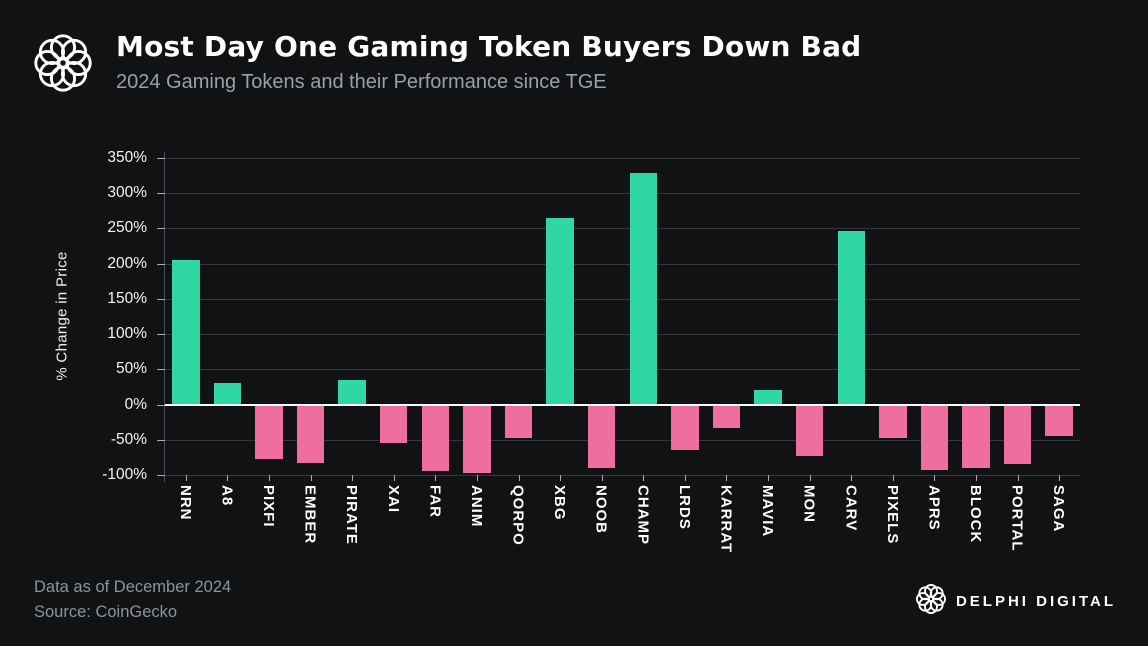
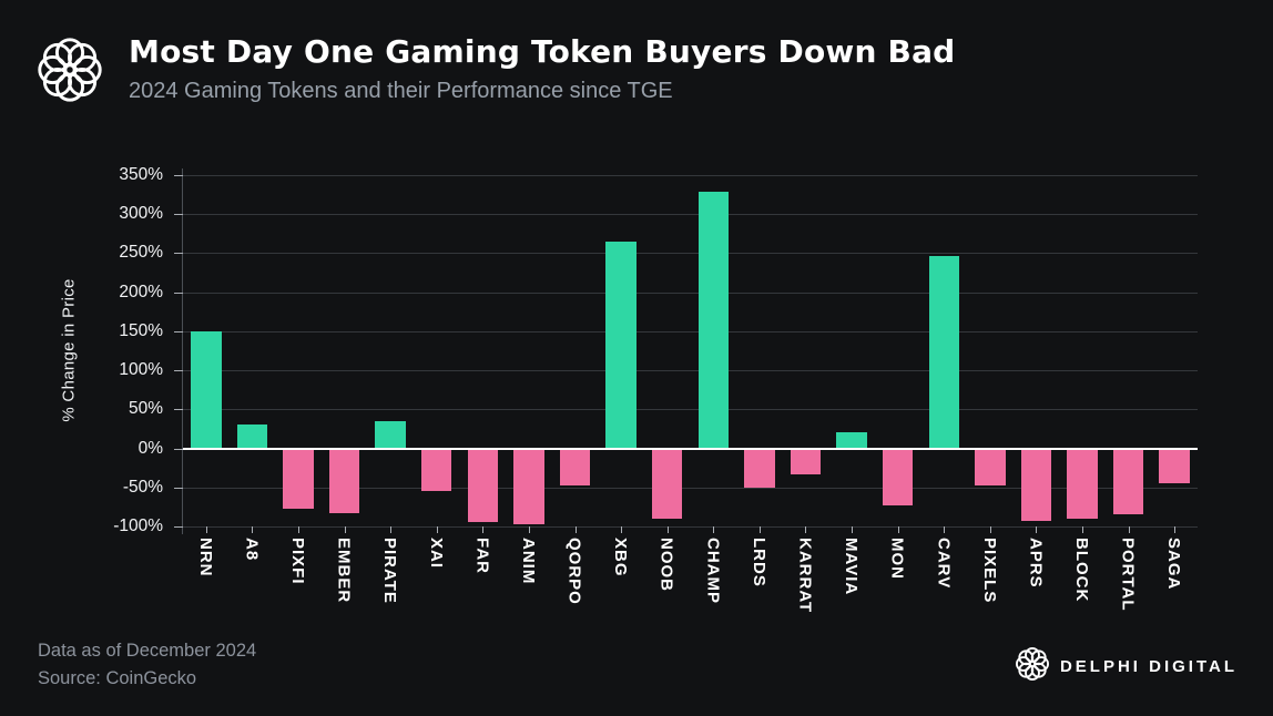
NRN: 200% -> 150%
LRDS: -60% -> -50%
